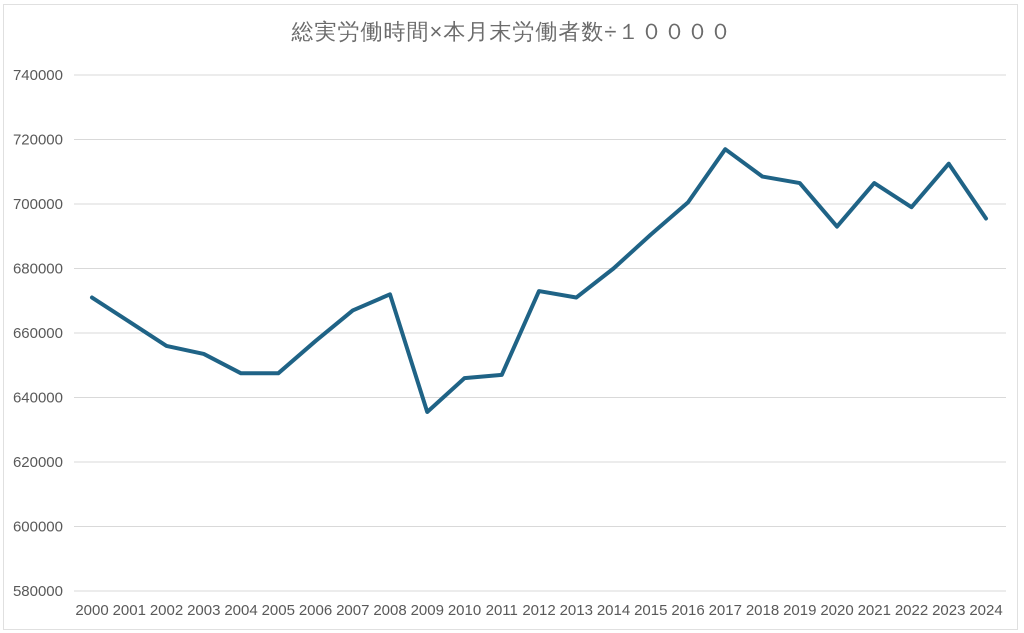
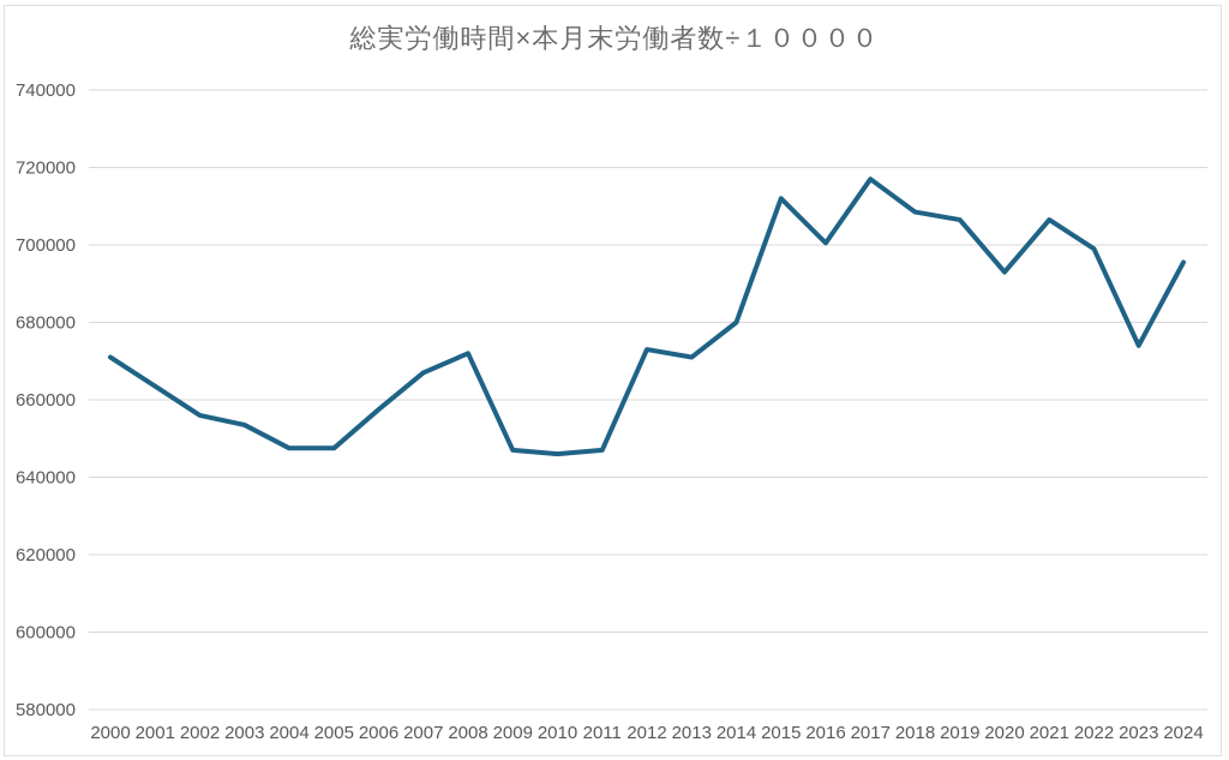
2009: 636000 -> 647000
2015: 690000 -> 712000
2023: 712000 -> 674000
